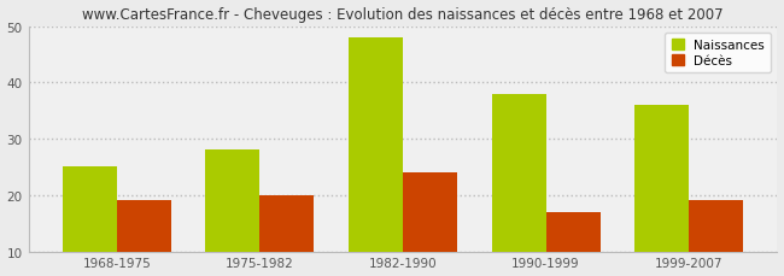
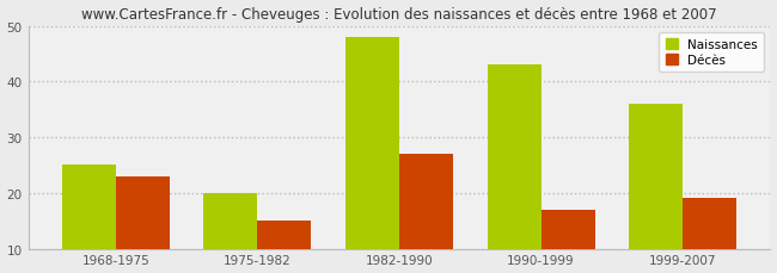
Décès/1968-1975: 19 -> 23
Naissances/1975-1982: 28 -> 20
Décès/1975-1982: 20 -> 15
Décès/1982-1990: 24 -> 27
Naissances/1990-1999: 38 -> 43
